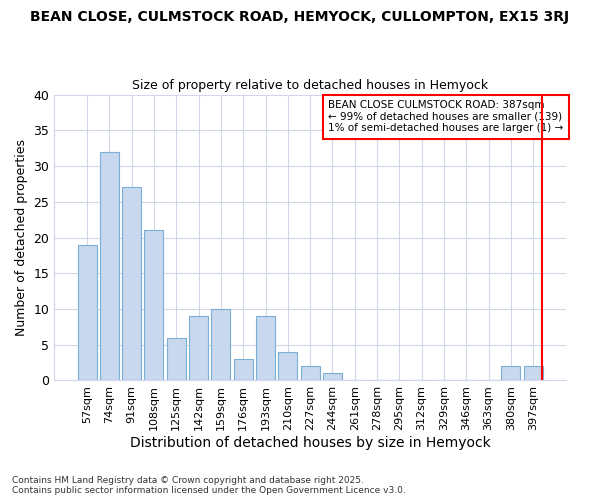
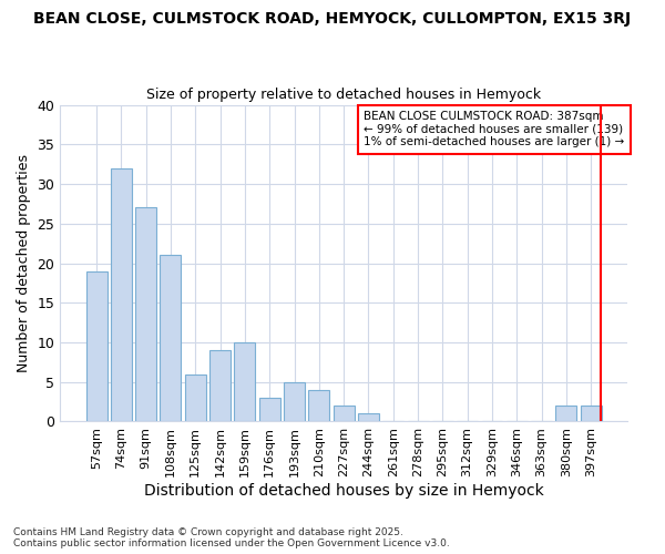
193sqm: 9 -> 5
